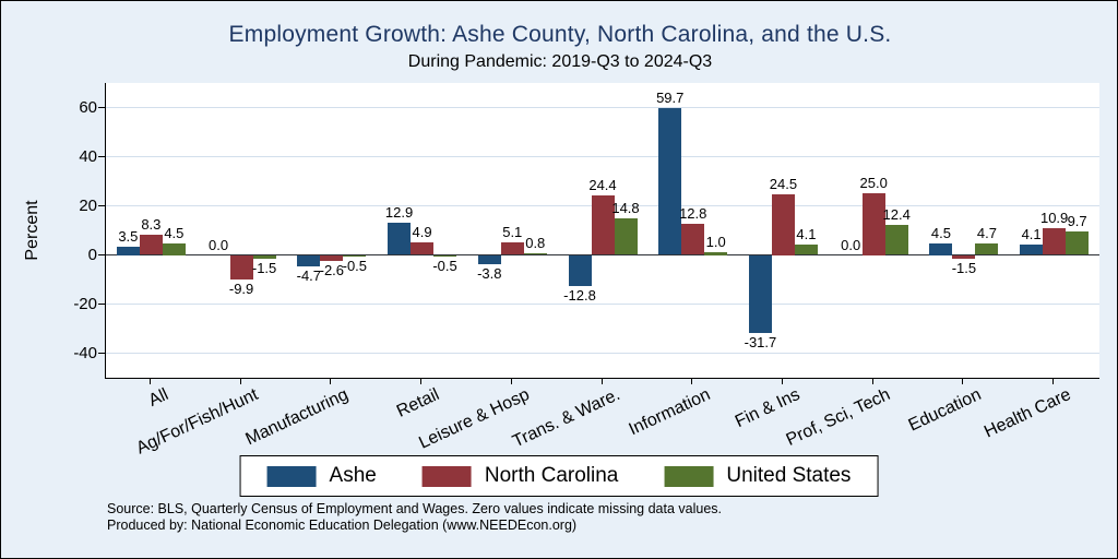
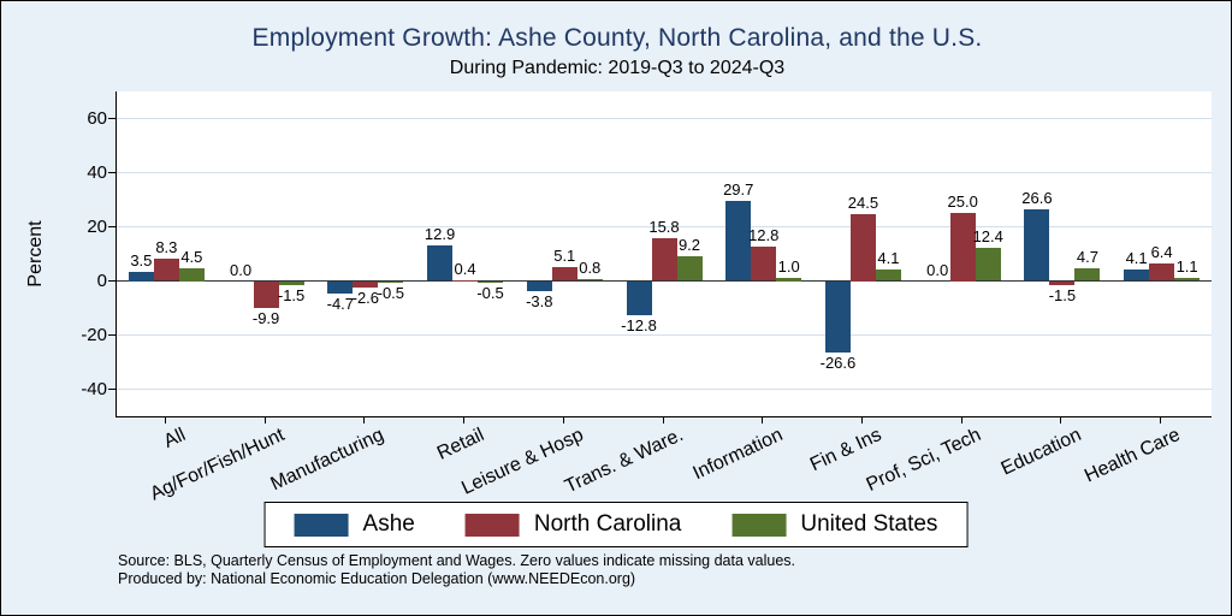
North Carolina/Retail: 4.9 -> 0.4
North Carolina/Trans. & Ware.: 24.4 -> 15.8
United States/Trans. & Ware.: 14.8 -> 9.2
Ashe/Information: 59.7 -> 29.7
Ashe/Fin & Ins: -31.7 -> -26.6
Ashe/Education: 4.5 -> 26.6
North Carolina/Health Care: 10.9 -> 6.4
United States/Health Care: 9.7 -> 1.1
